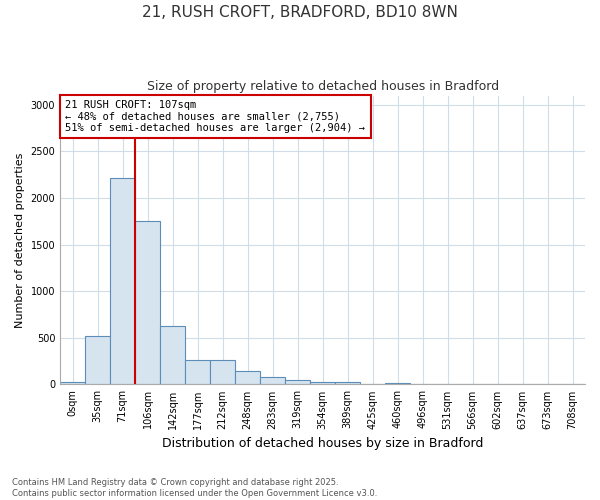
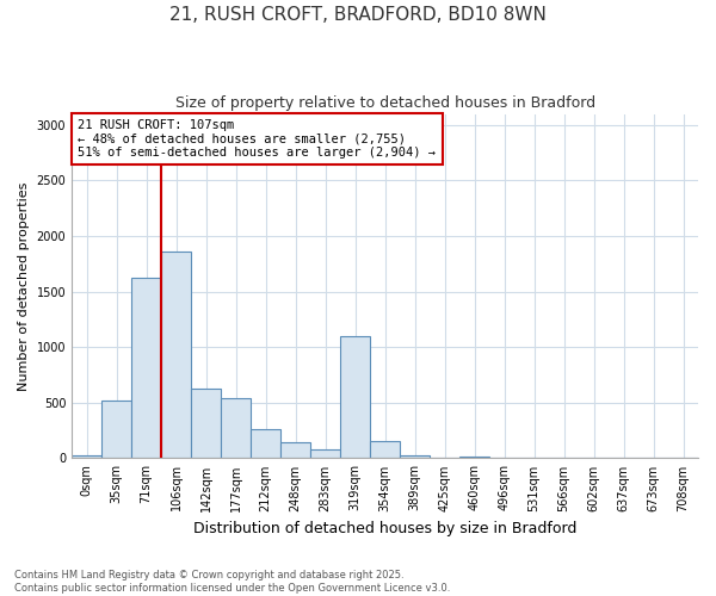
71sqm: 2220 -> 1620
106sqm: 1750 -> 1860
177sqm: 260 -> 540
319sqm: 40 -> 1100
354sqm: 30 -> 160
